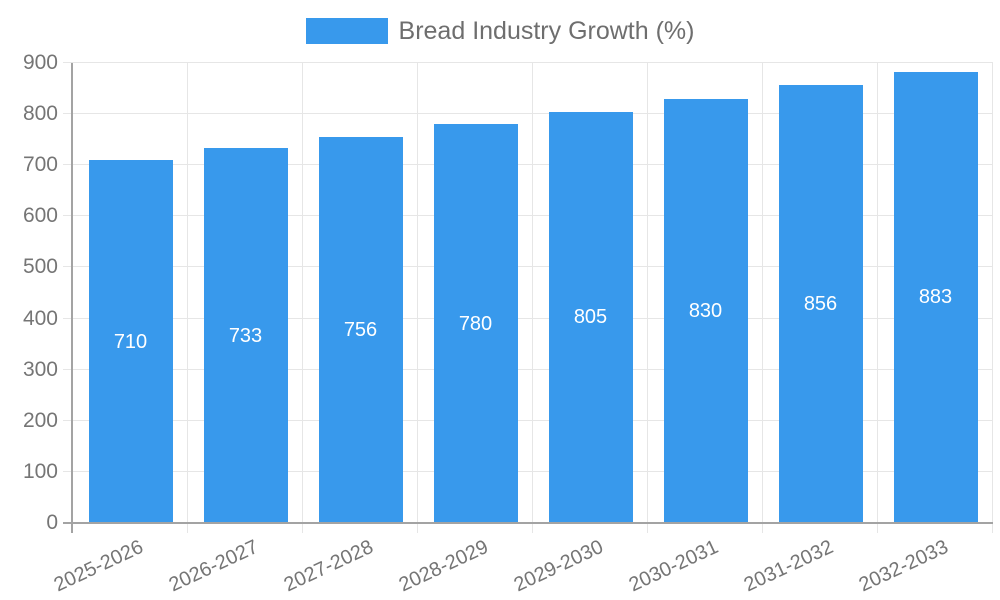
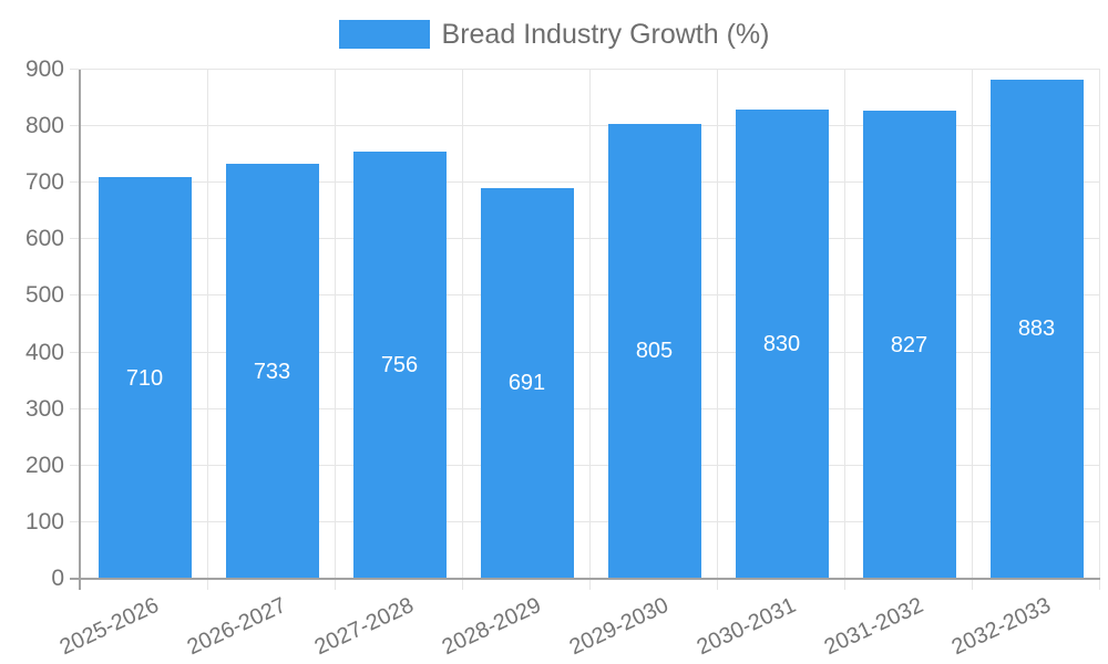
2028-2029: 780 -> 691
2031-2032: 856 -> 827
